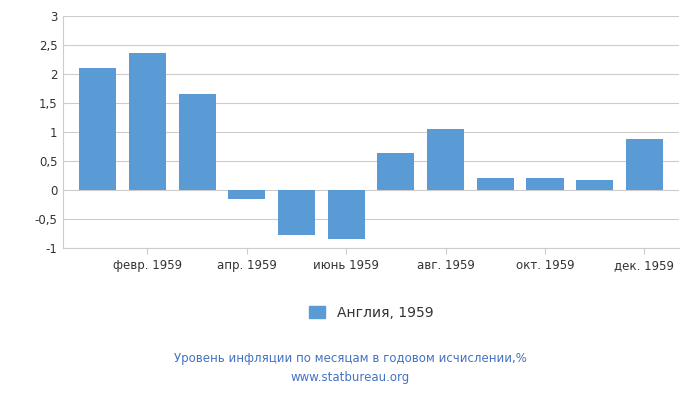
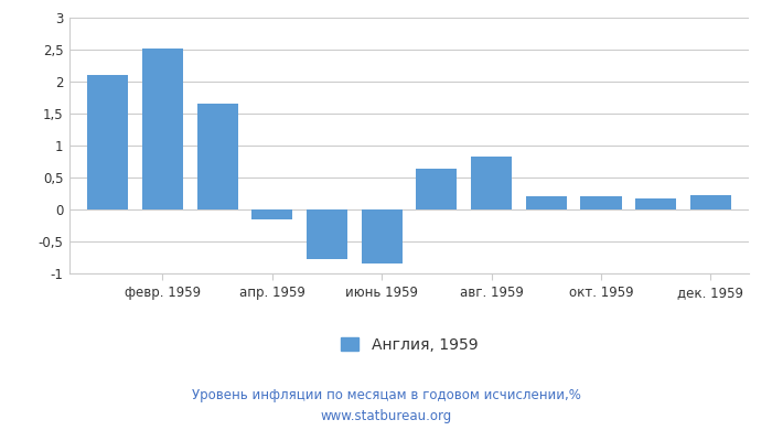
февр. 1959: 2,36 -> 2,52
авг. 1959: 1,06 -> 0,83
дек. 1959: 0,88 -> 0,22
